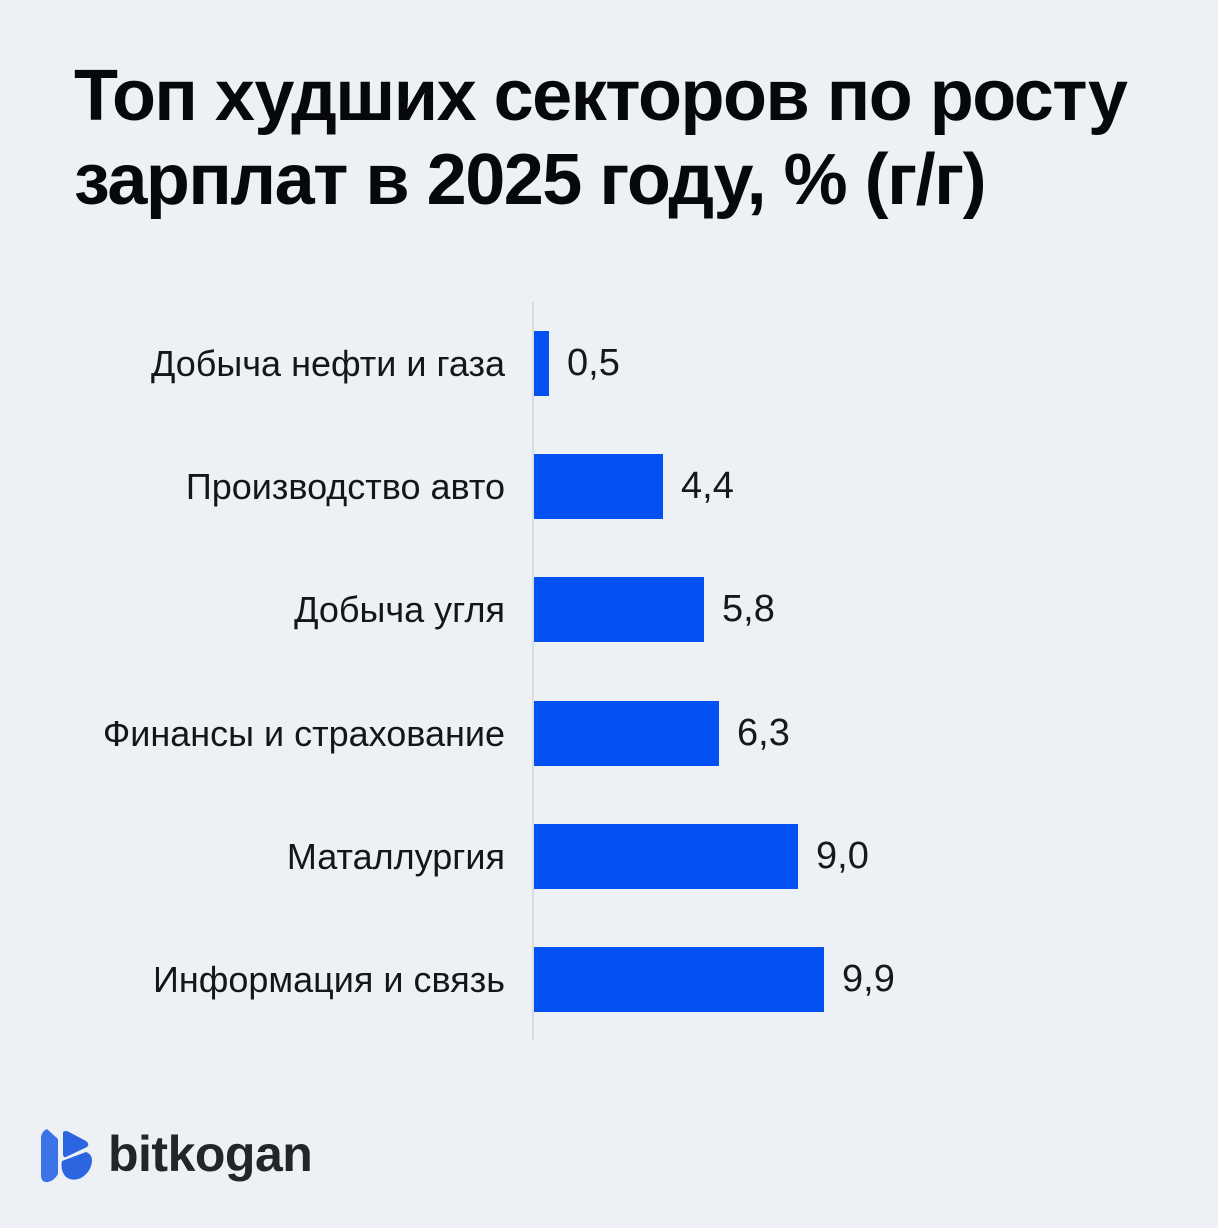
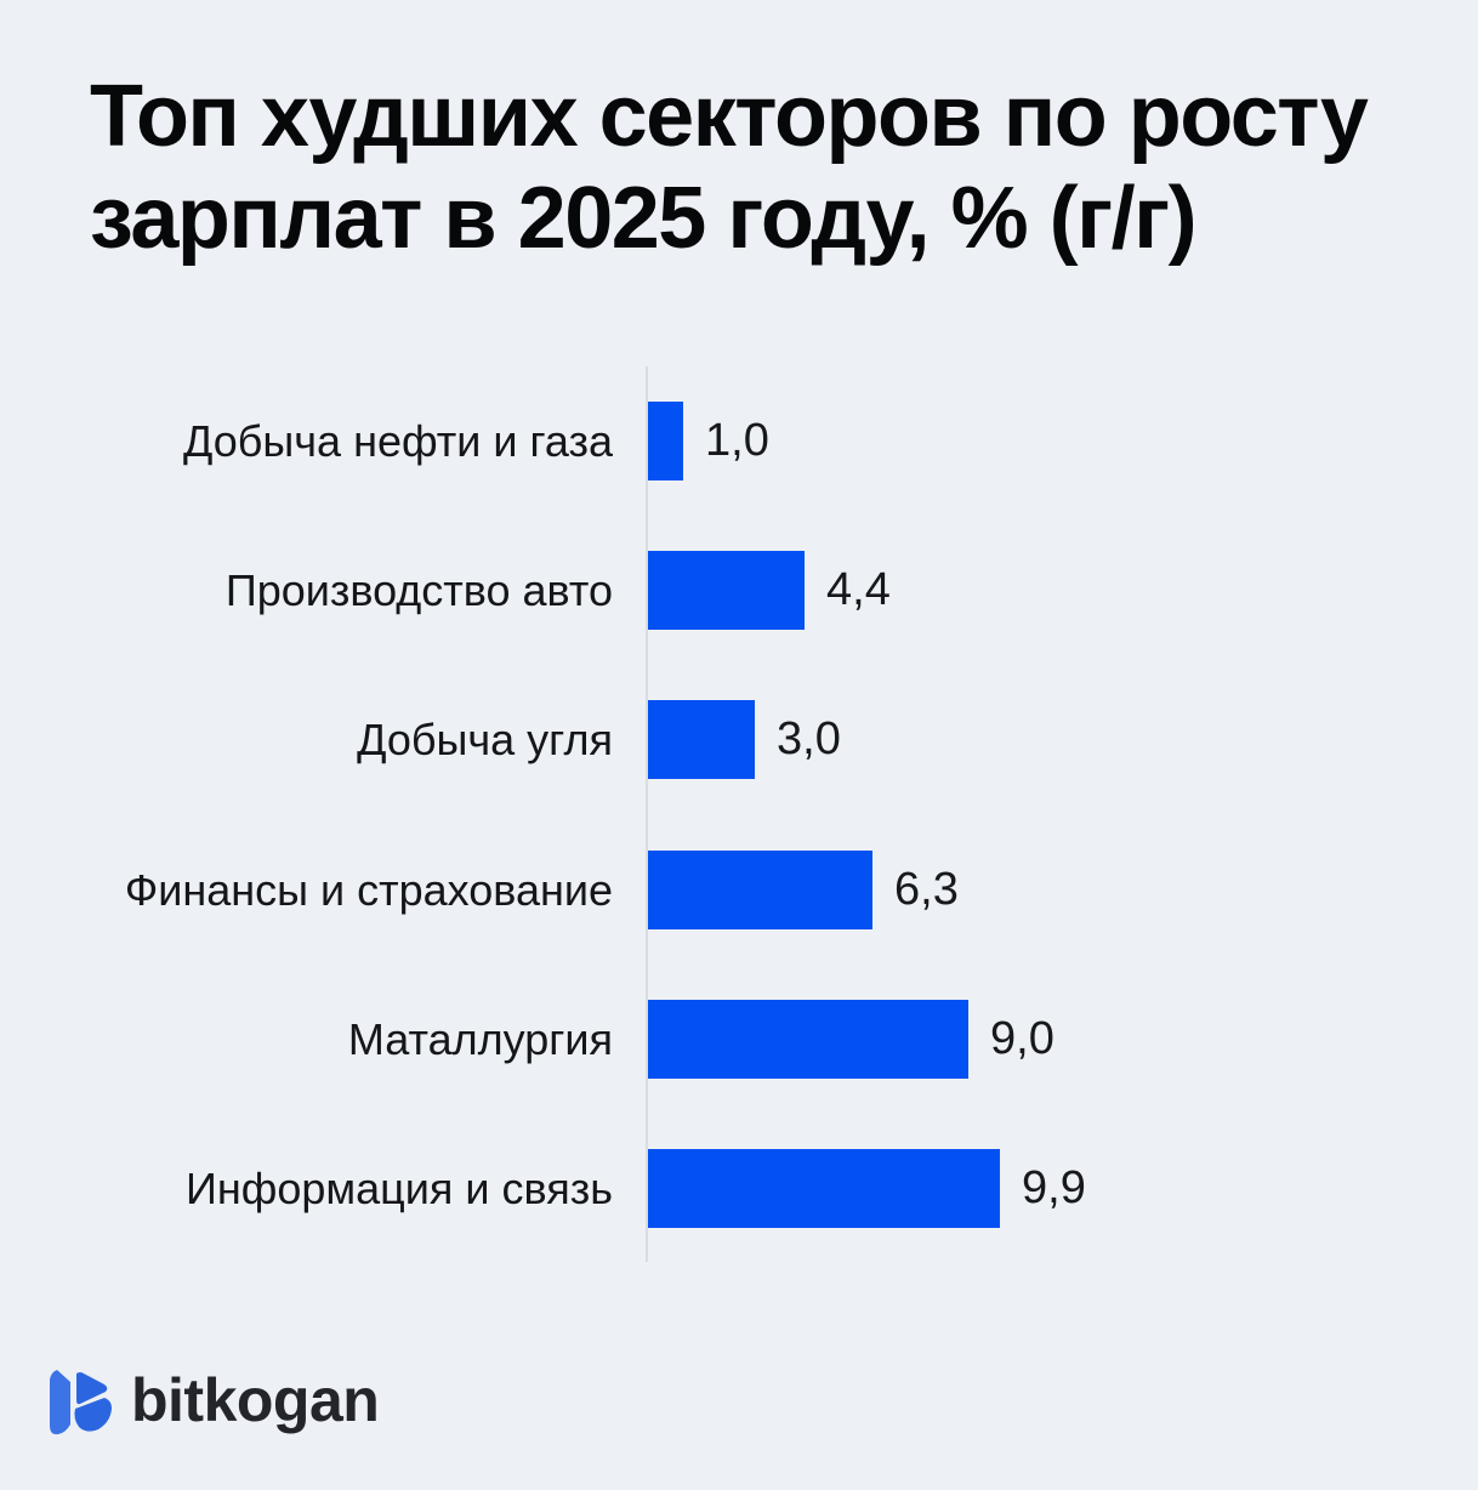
Добыча нефти и газа: 0,5 -> 1,0
Добыча угля: 5,8 -> 3,0
